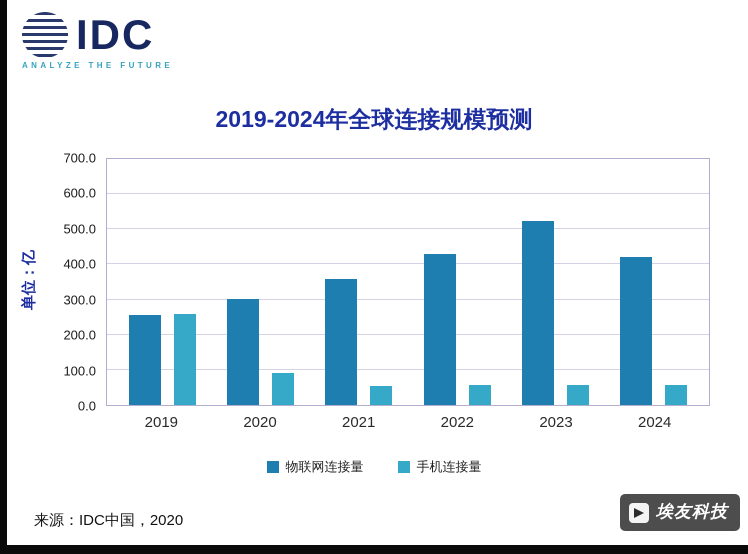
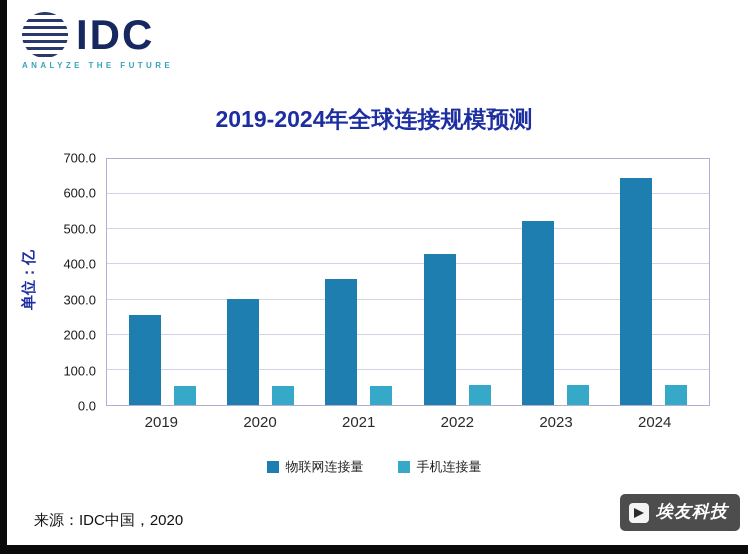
手机连接量/2019: 260 -> 60
手机连接量/2020: 90 -> 60
物联网连接量/2024: 420 -> 640
